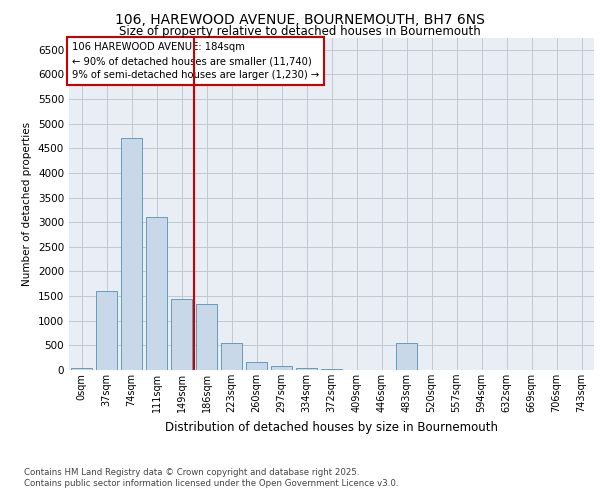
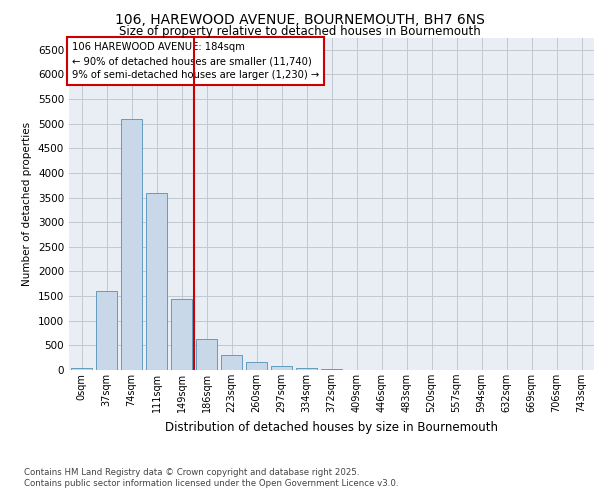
74sqm: 4700 -> 5100
111sqm: 3100 -> 3600
186sqm: 1350 -> 620
223sqm: 550 -> 310
483sqm: 550 -> 0
